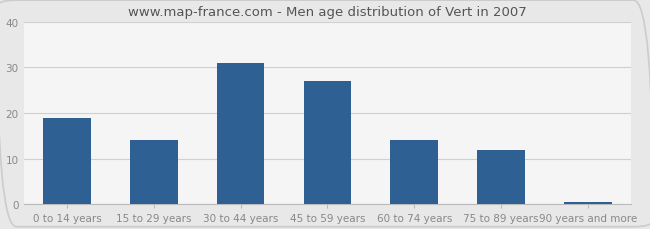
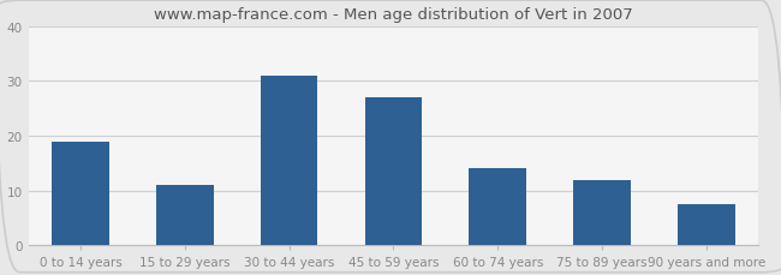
15 to 29 years: 14.0 -> 11.0
90 years and more: 0.5 -> 7.5
